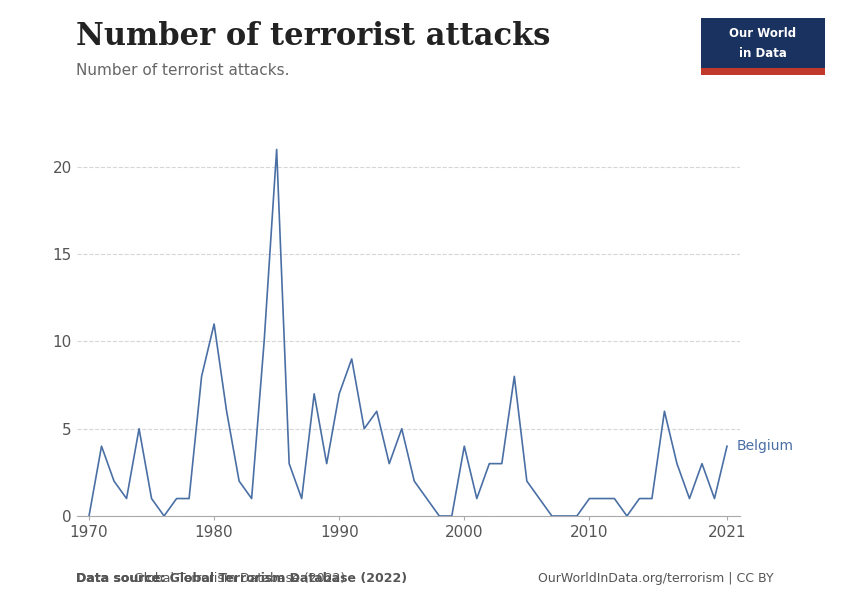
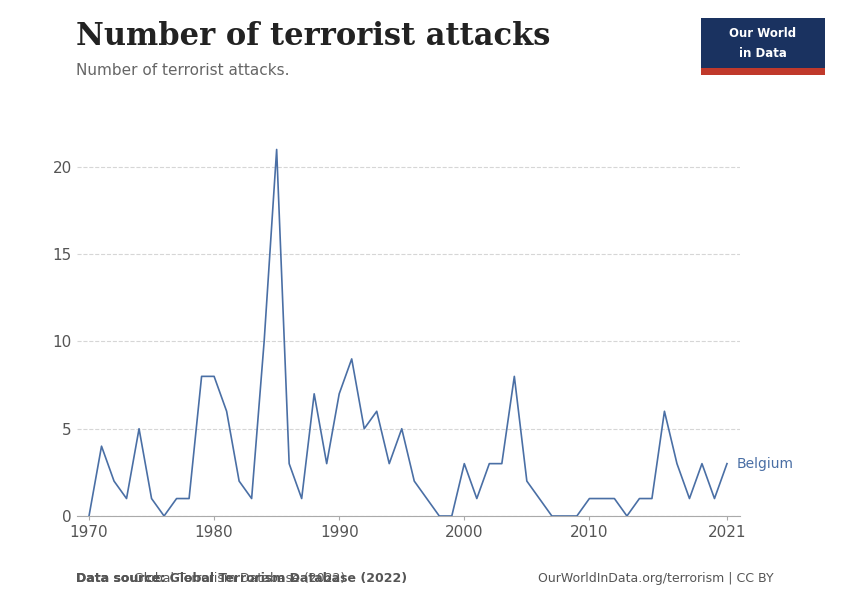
1980: 11 -> 8
2000: 4 -> 3
2021: 4 -> 3
